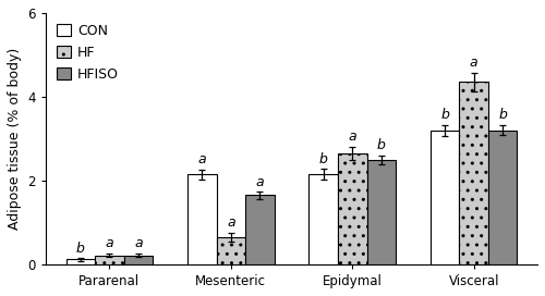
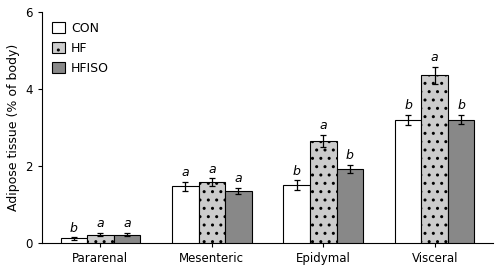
CON/Mesenteric: 2.15 -> 1.47
HF/Mesenteric: 0.65 -> 1.58
HFISO/Mesenteric: 1.65 -> 1.35
CON/Epidymal: 2.15 -> 1.50
HFISO/Epidymal: 2.50 -> 1.93
